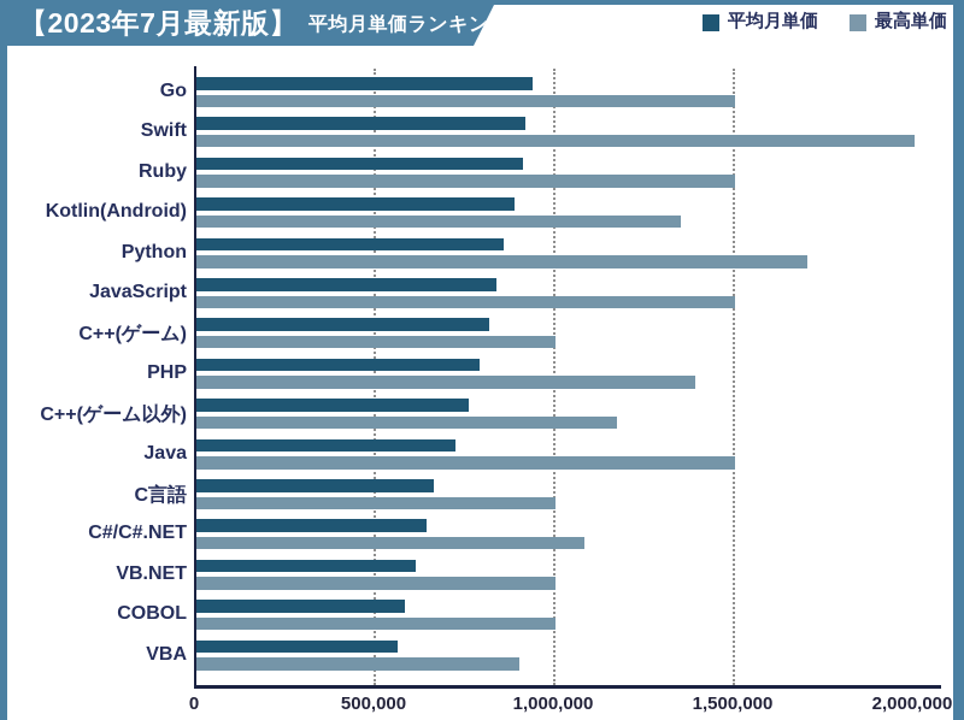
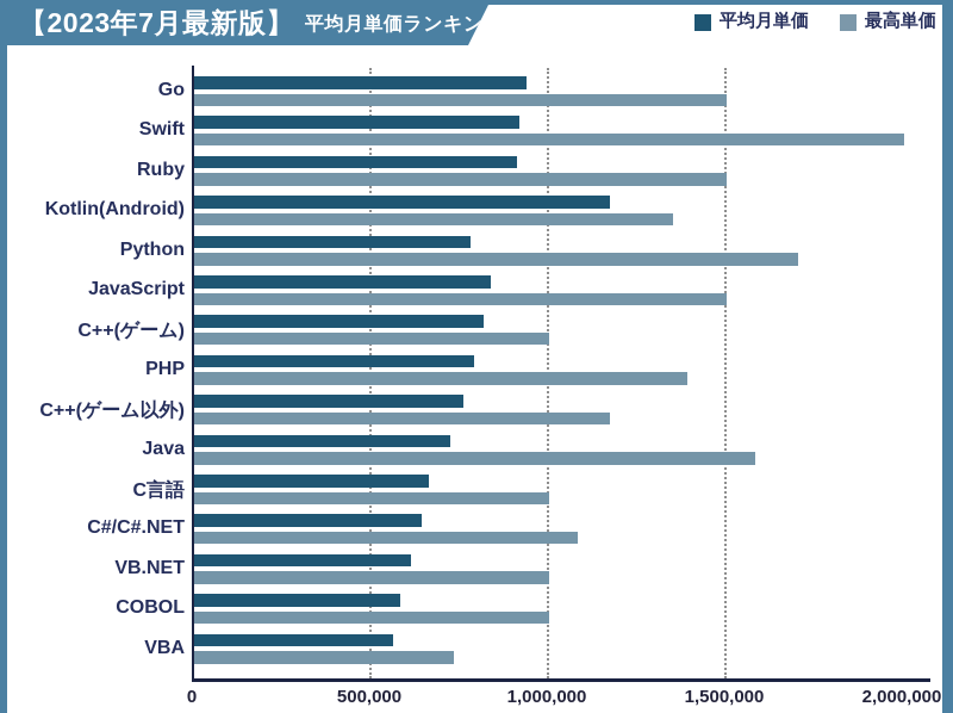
平均月単価/Kotlin(Android): 880000 -> 1170000
平均月単価/Python: 860000 -> 780000
最高単価/Java: 1500000 -> 1580000
最高単価/VBA: 900000 -> 730000
